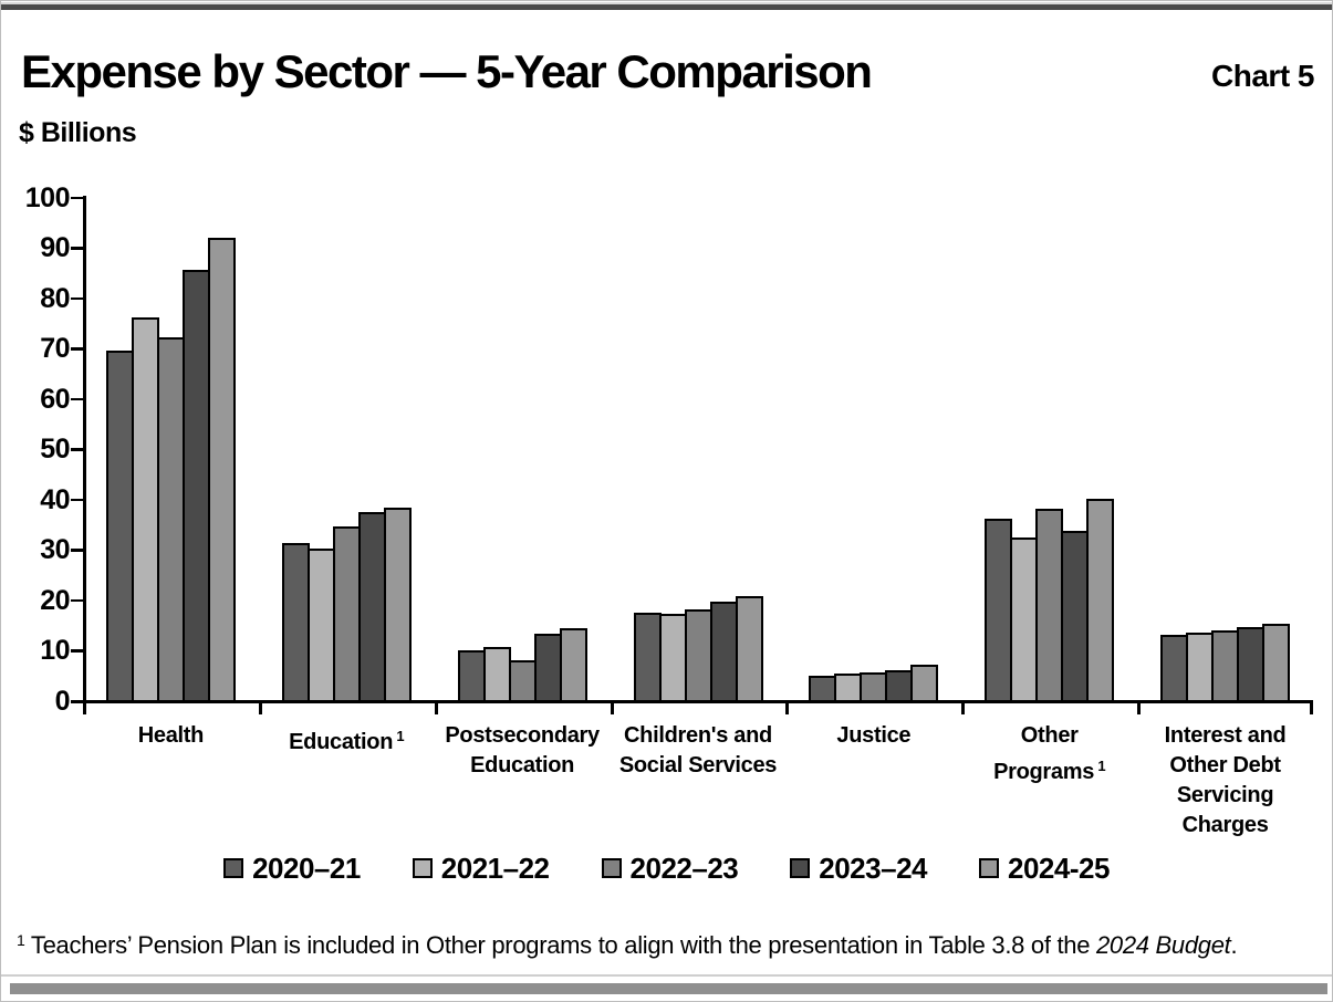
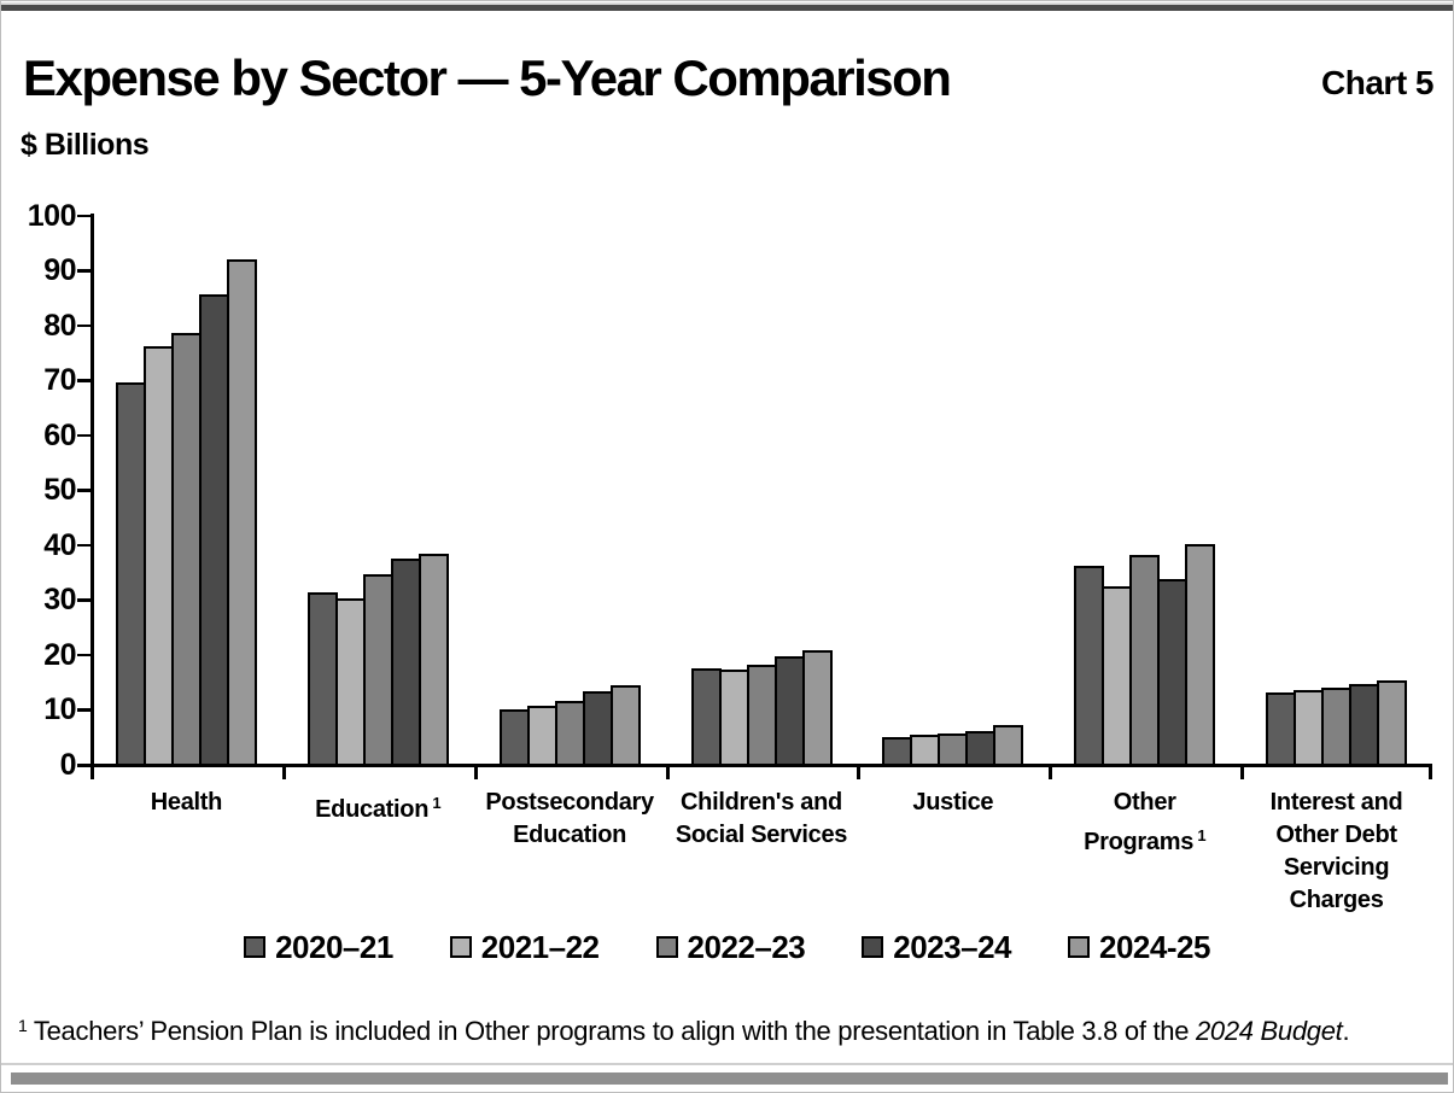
2022–23/Health: 72 -> 78
2022–23/Postsecondary Education: 8 -> 12
